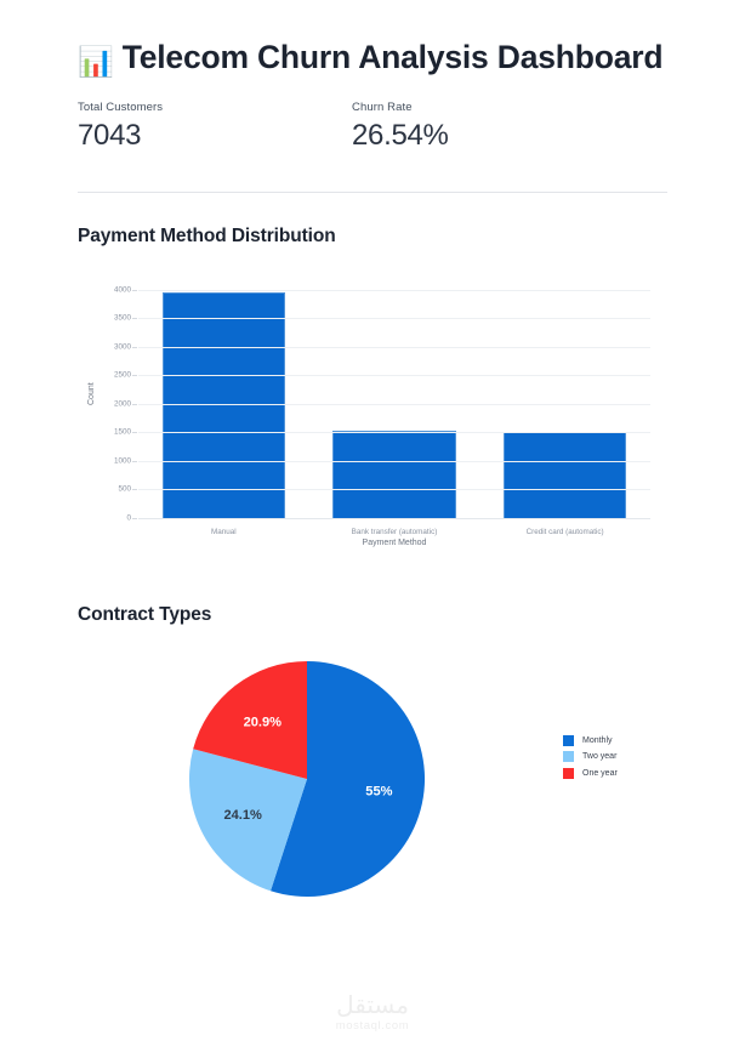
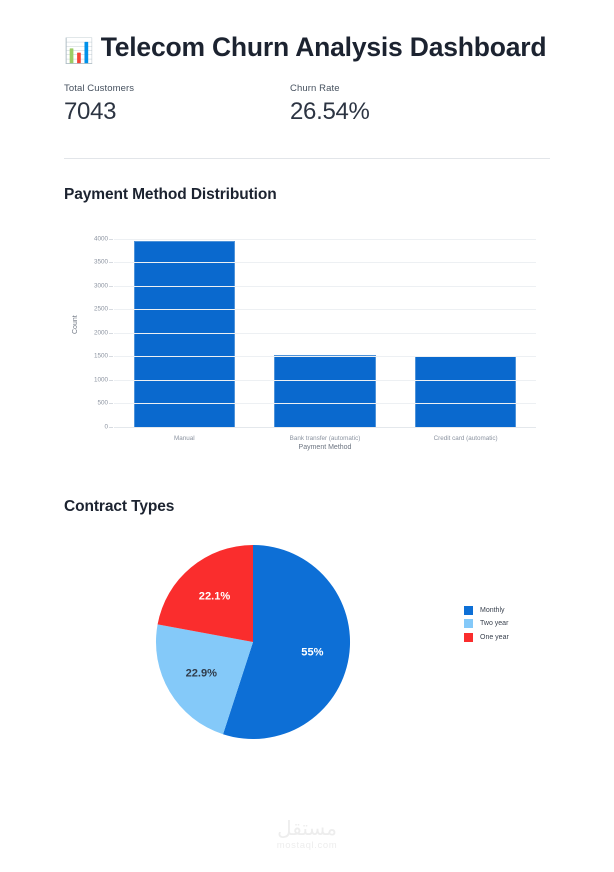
Contract Types/Two year: 24.1% -> 22.9%
Contract Types/One year: 20.9% -> 22.1%
